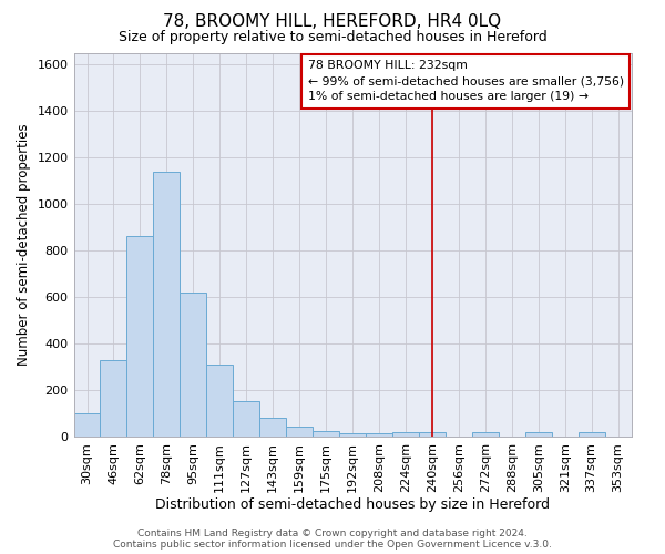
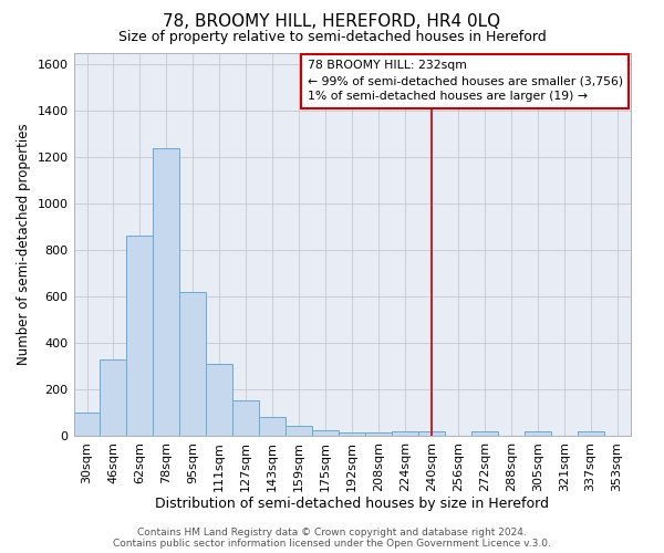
78sqm: 1140 -> 1240
